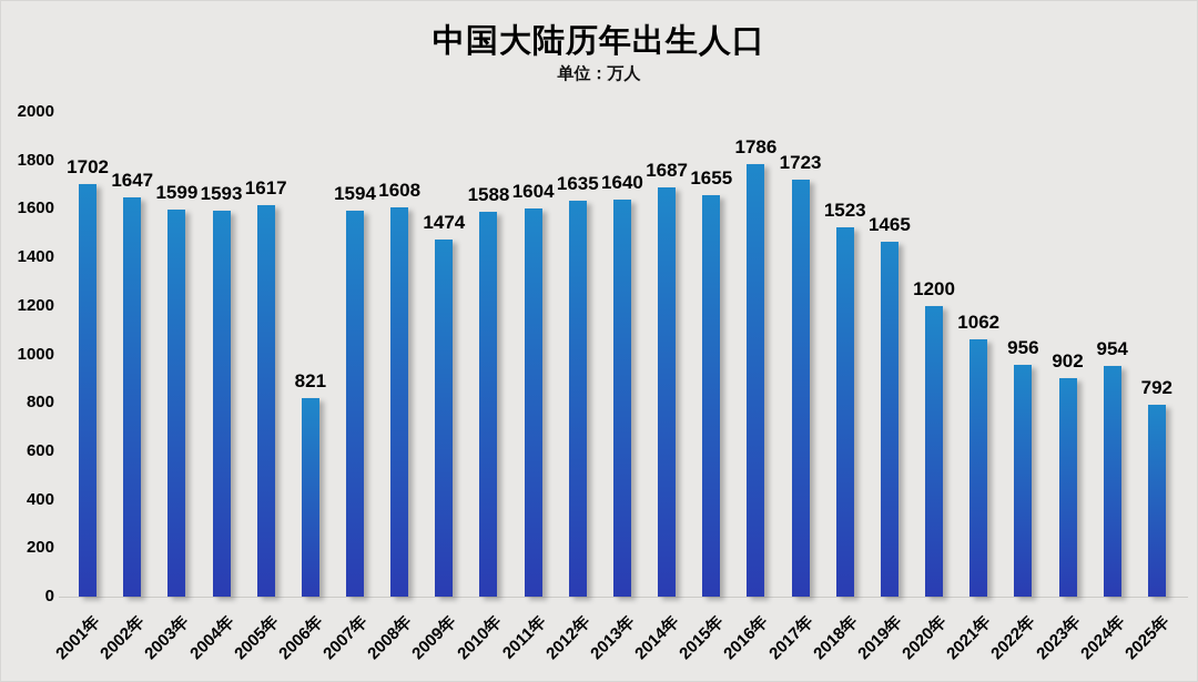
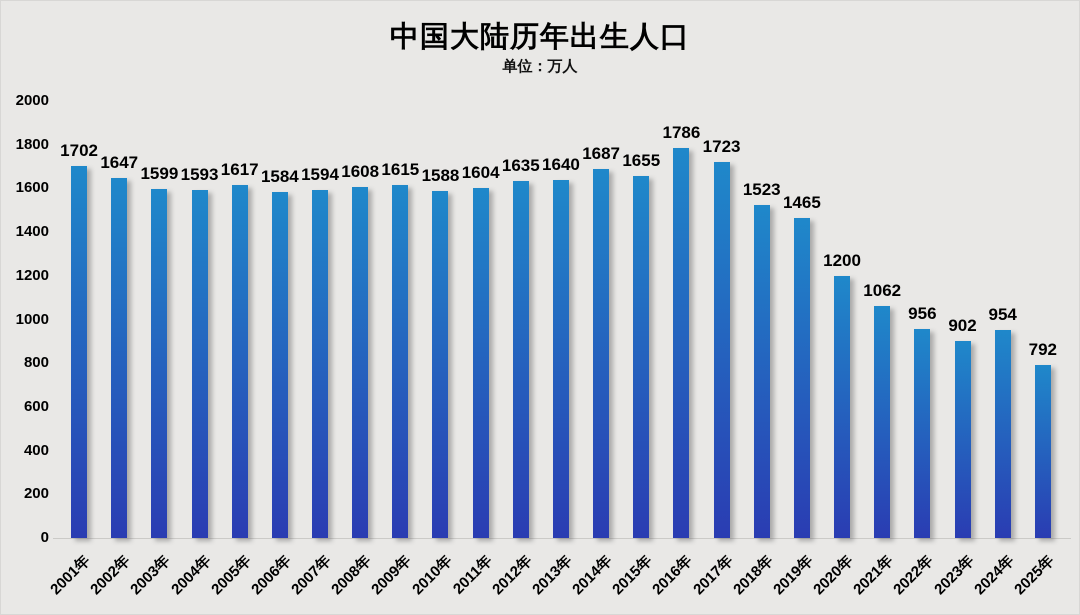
2006年: 821 -> 1584
2009年: 1474 -> 1615
